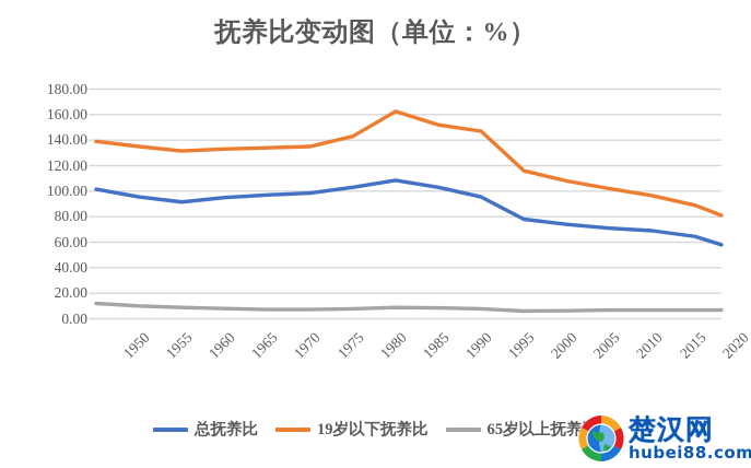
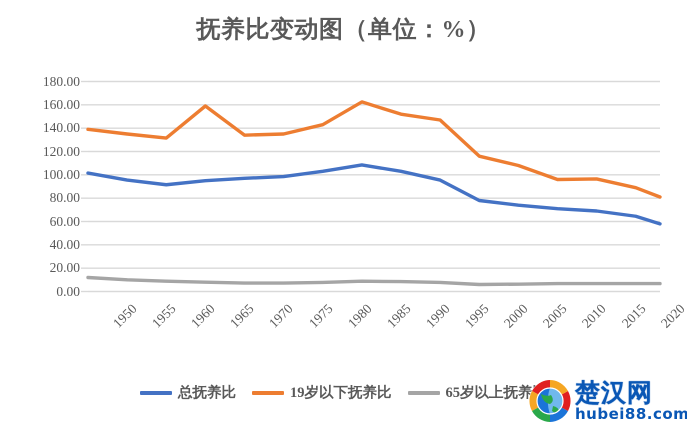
19岁以下抚养比/1965: 133 -> 159
19岁以下抚养比/2010: 102 -> 96
